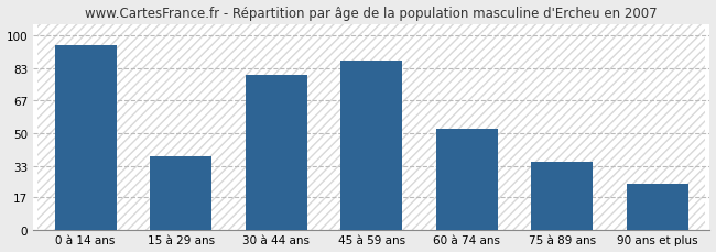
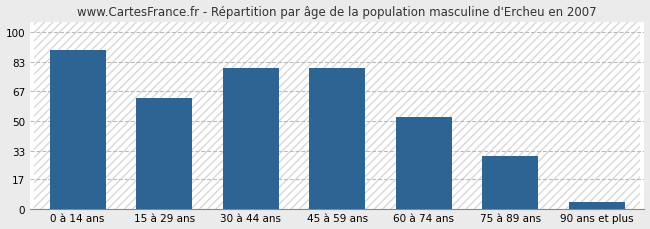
0 à 14 ans: 95 -> 90
15 à 29 ans: 38 -> 63
45 à 59 ans: 87 -> 80
75 à 89 ans: 35 -> 30
90 ans et plus: 24 -> 4
